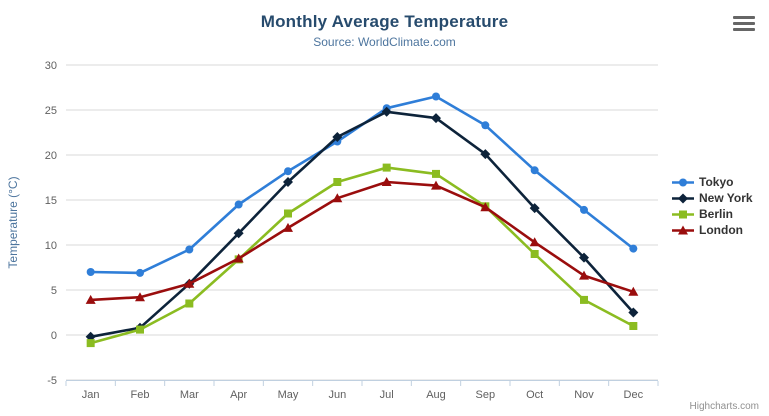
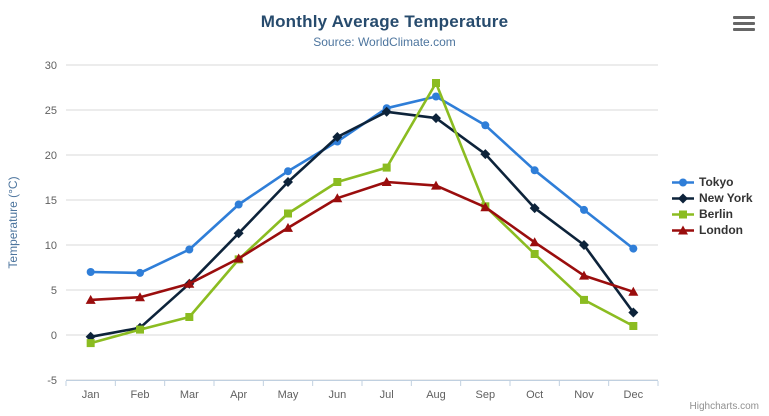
Berlin/Mar: 4 -> 2
Berlin/Aug: 18 -> 28
New York/Nov: 9 -> 10
